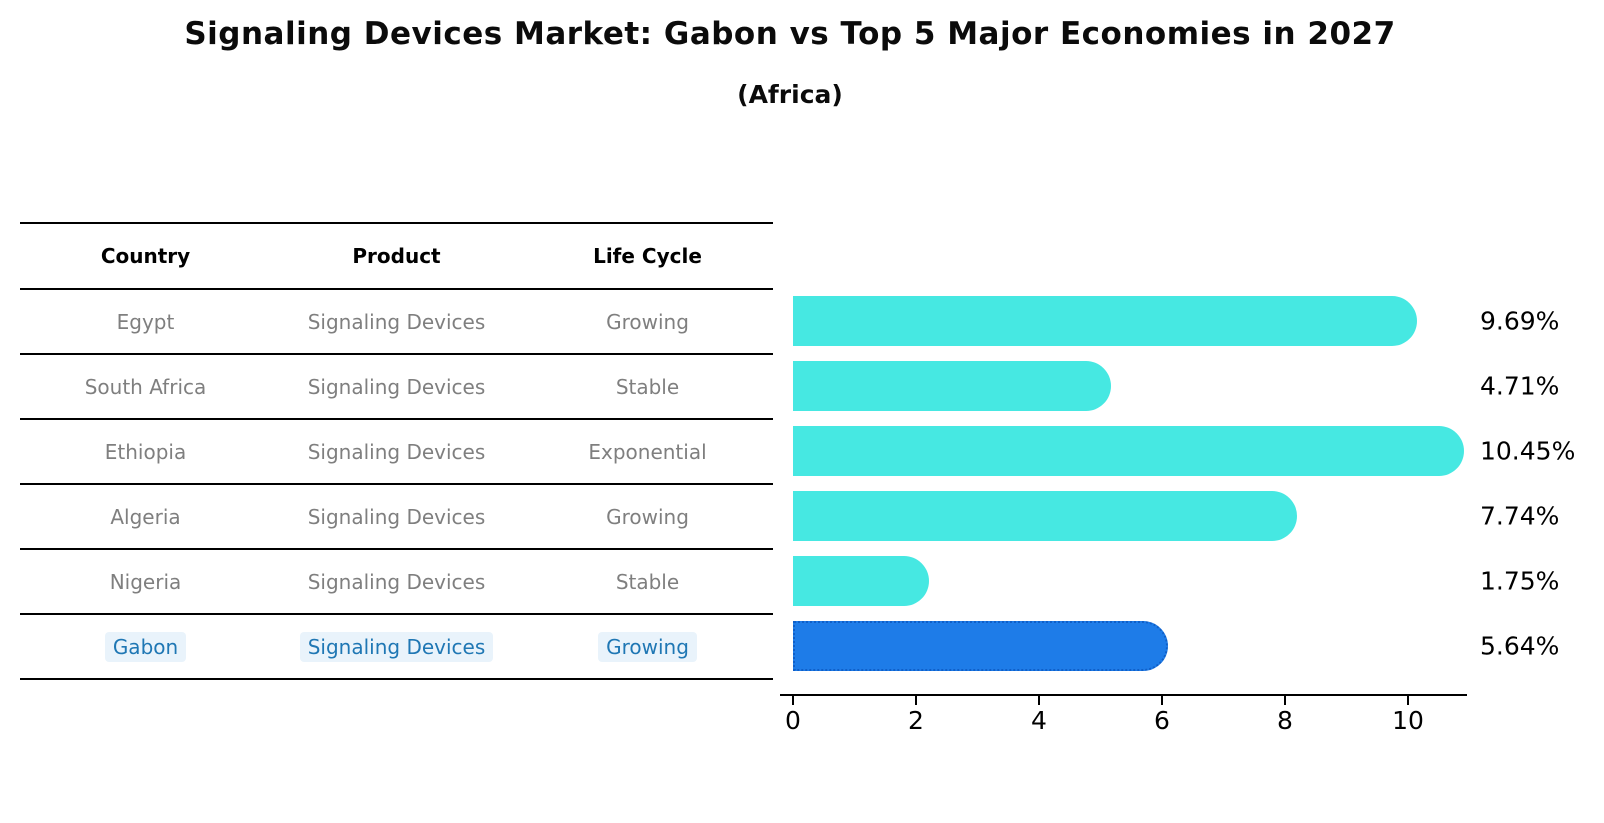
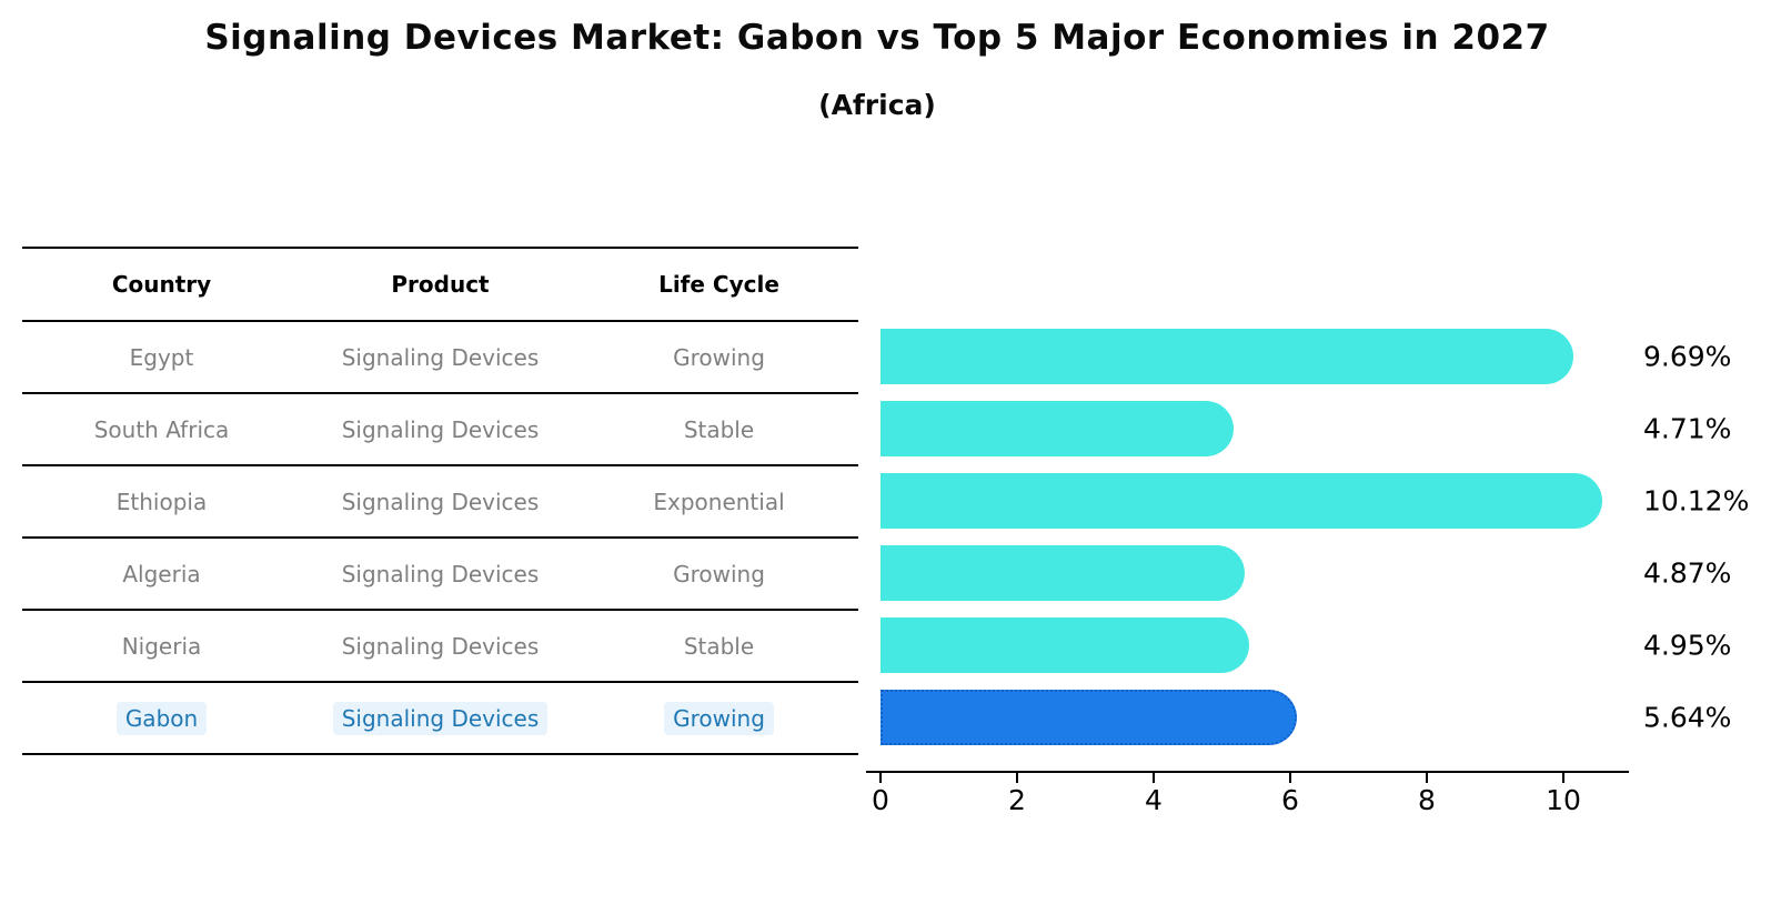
Ethiopia: 10.45% -> 10.12%
Algeria: 7.74% -> 4.87%
Nigeria: 1.75% -> 4.95%
